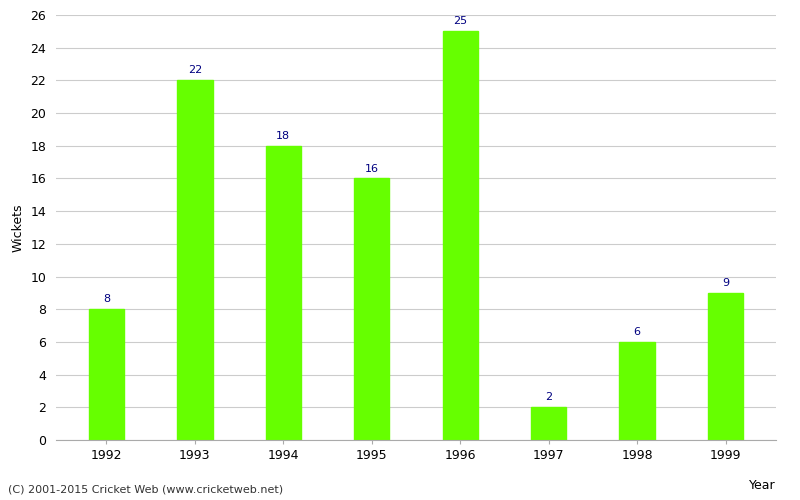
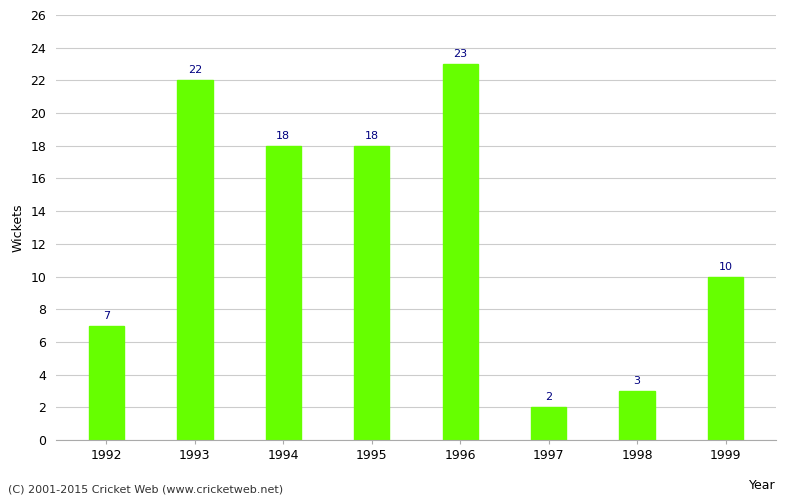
1992: 8 -> 7
1995: 16 -> 18
1996: 25 -> 23
1998: 6 -> 3
1999: 9 -> 10
